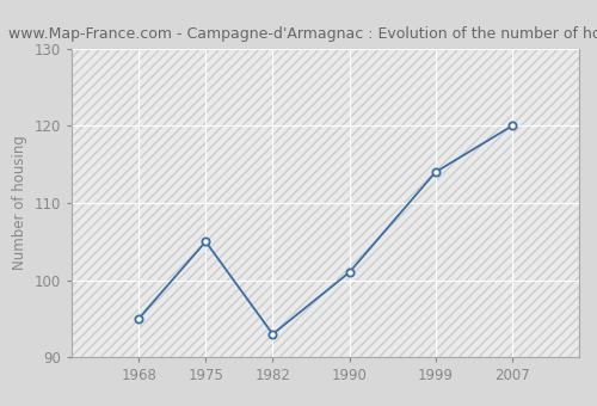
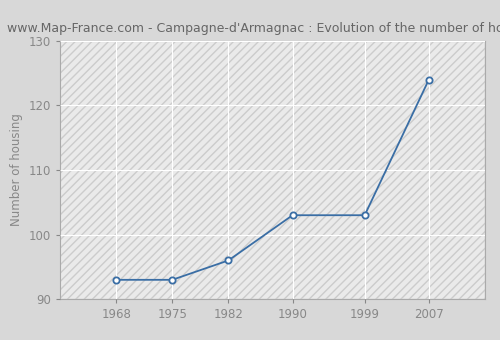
1968: 95 -> 93
1975: 105 -> 93
1982: 93 -> 96
1990: 101 -> 103
1999: 114 -> 103
2007: 120 -> 124
